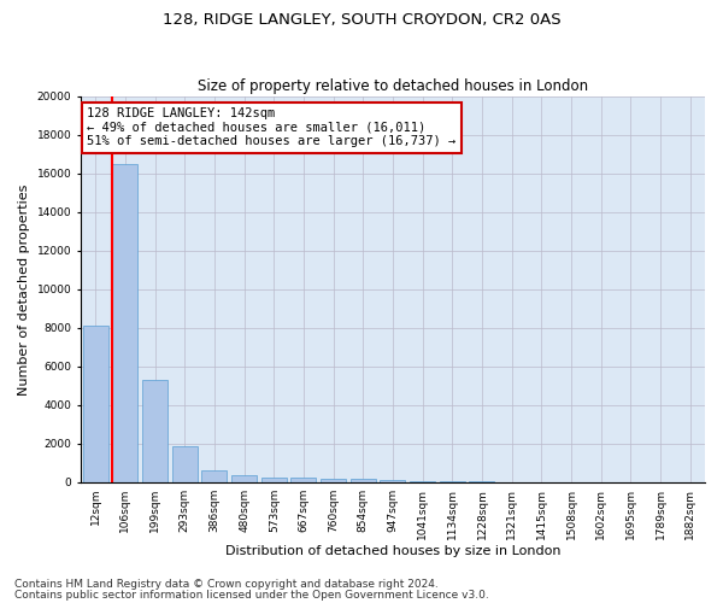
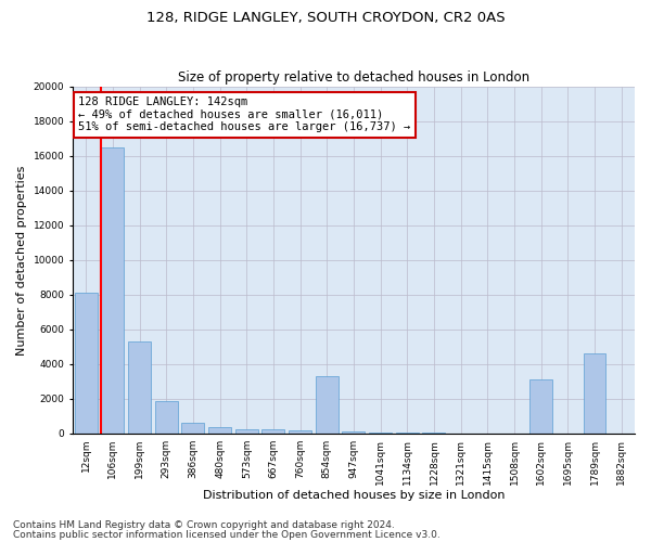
854sqm: 200 -> 3300
1602sqm: 0 -> 3100
1789sqm: 0 -> 4600
